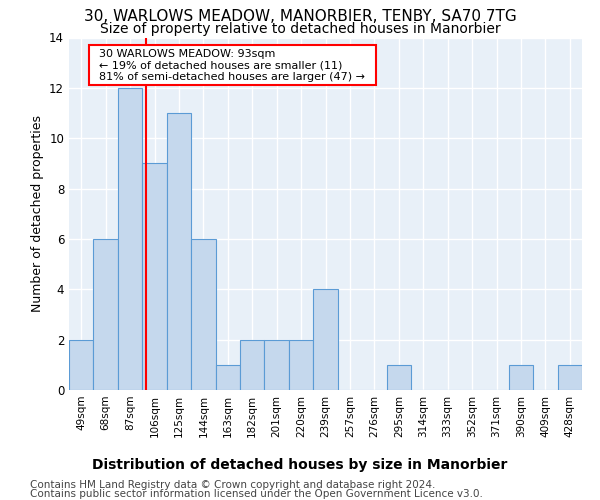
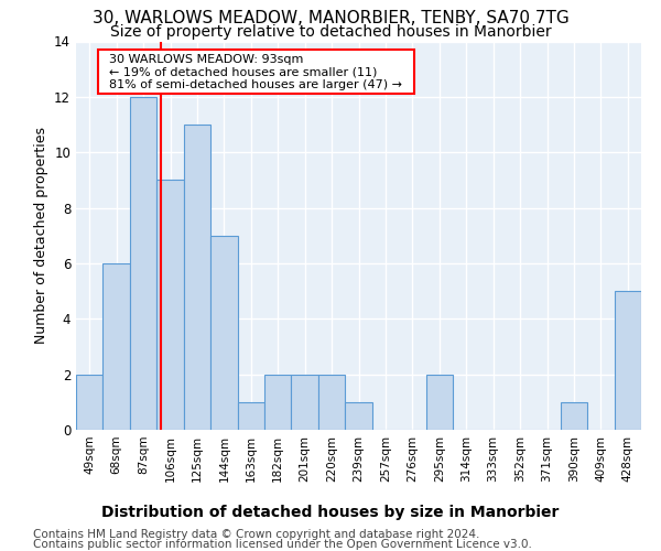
144sqm: 6 -> 7
239sqm: 4 -> 1
295sqm: 1 -> 2
428sqm: 1 -> 5
